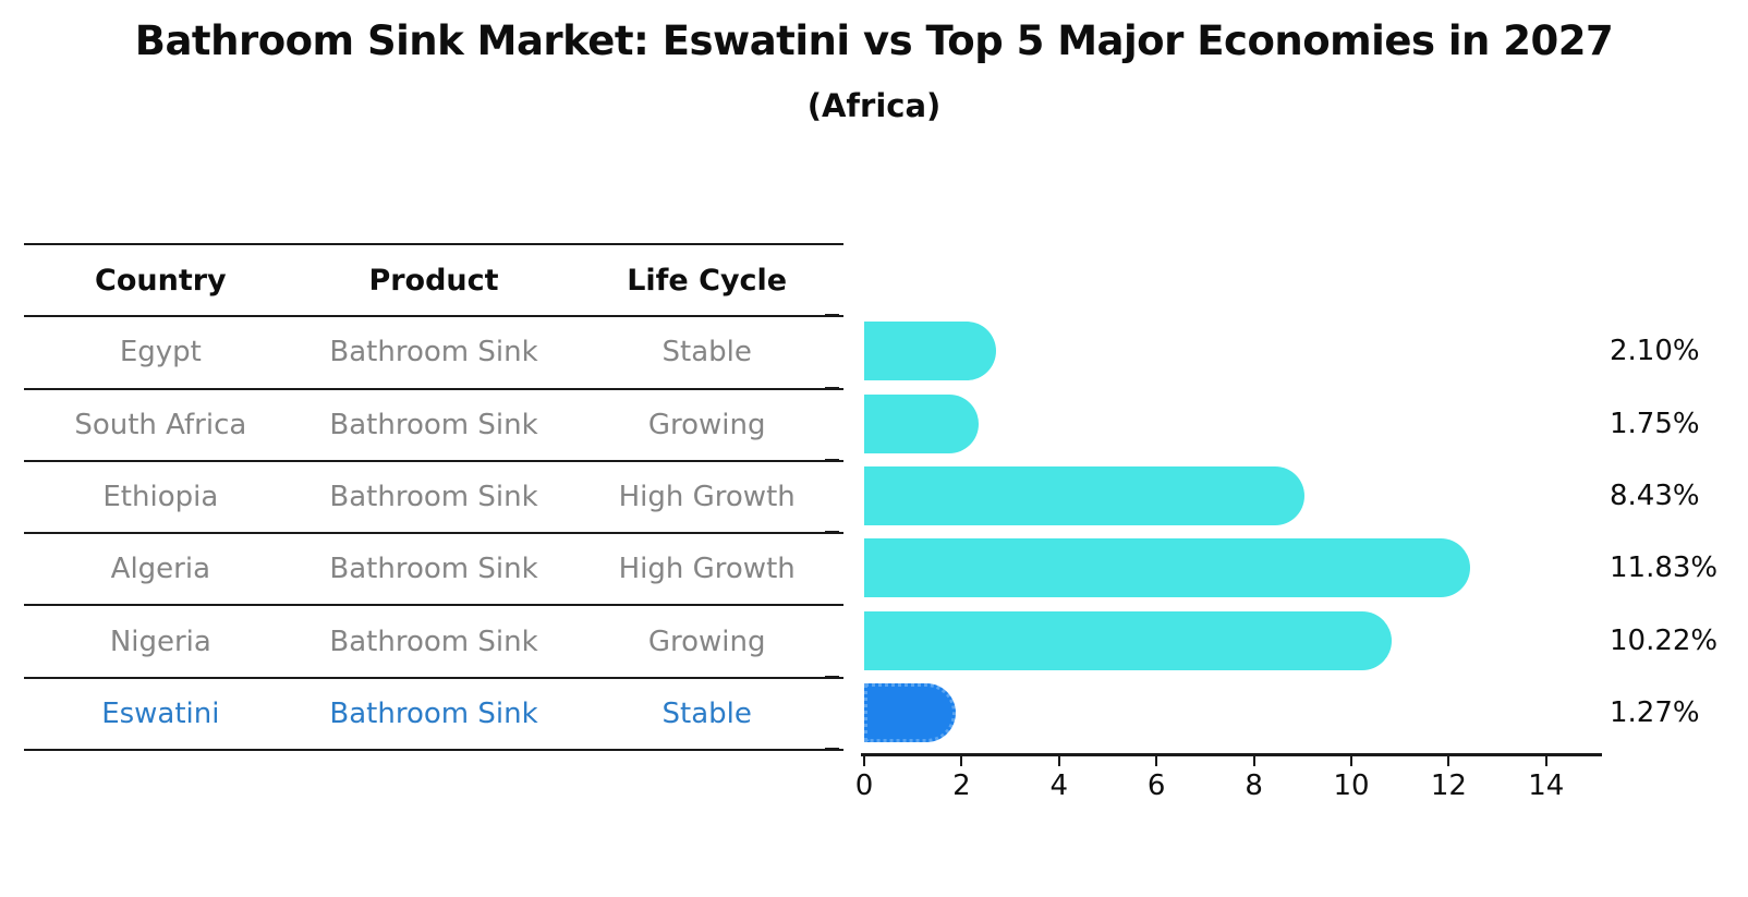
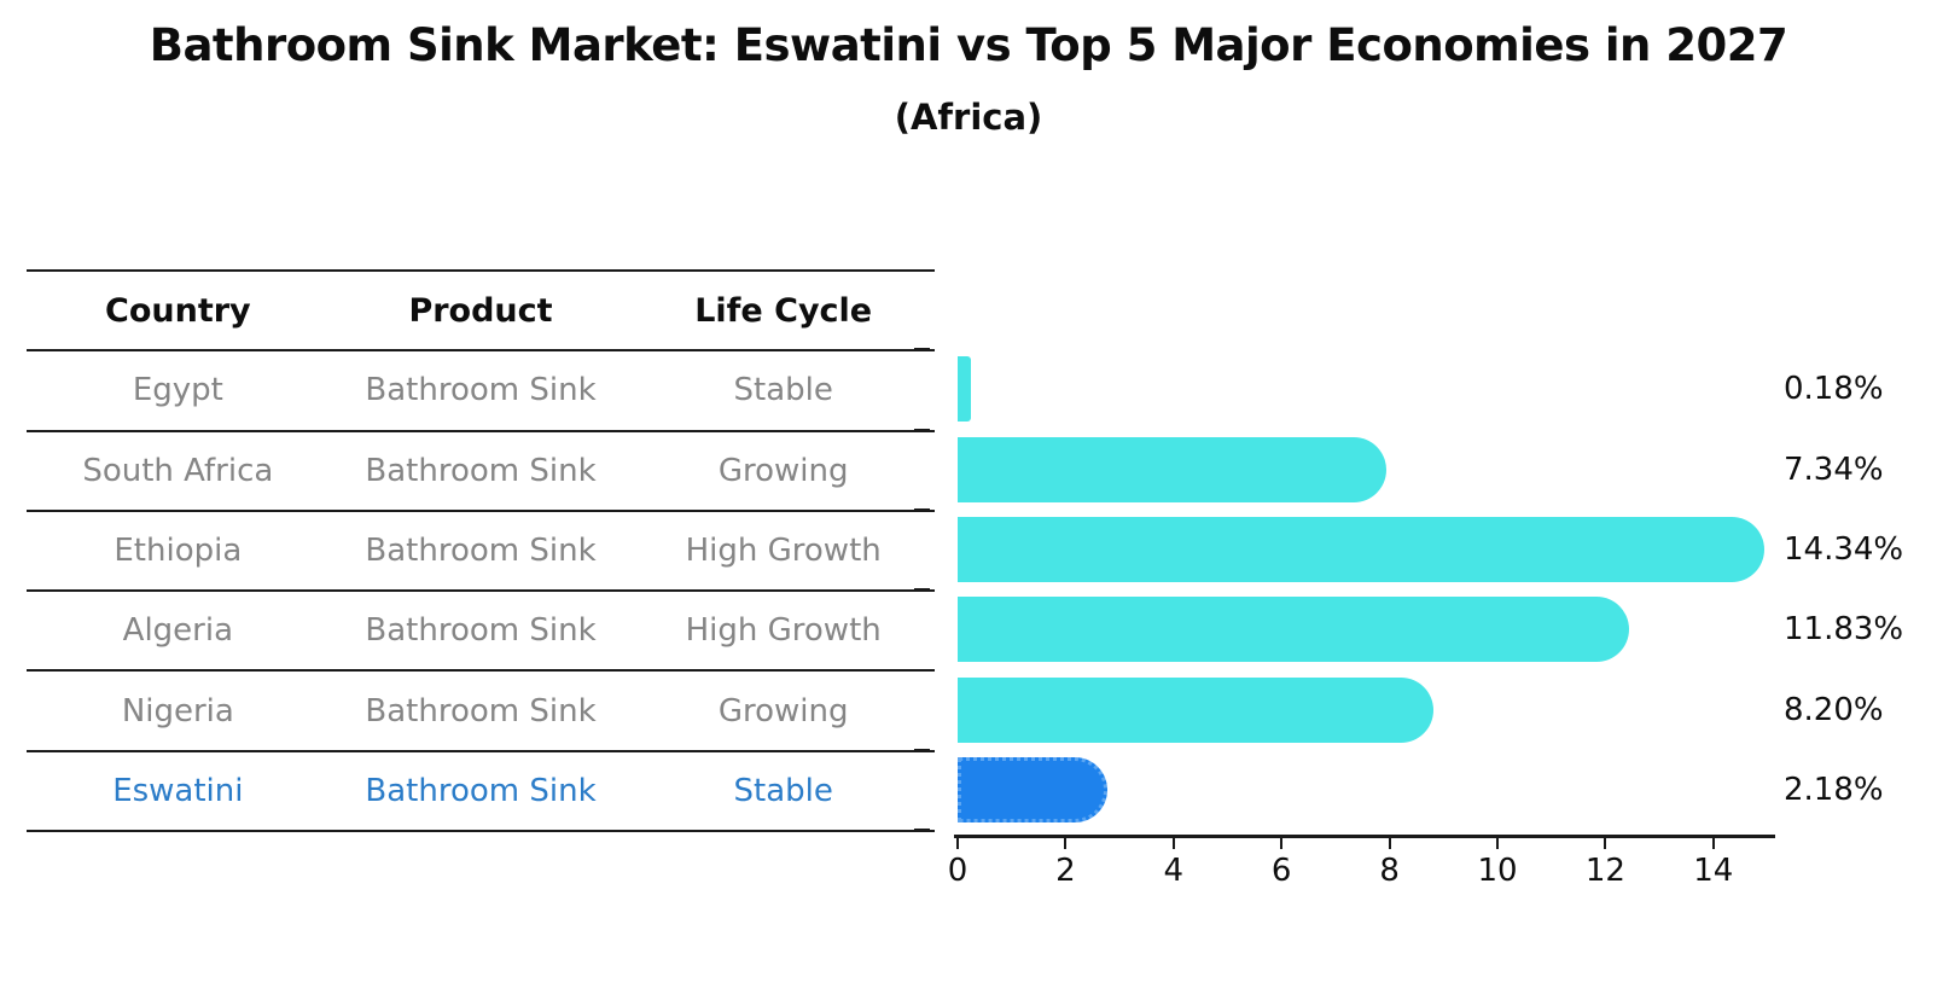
Egypt: 2.10% -> 0.18%
South Africa: 1.75% -> 7.34%
Ethiopia: 8.43% -> 14.34%
Nigeria: 10.22% -> 8.20%
Eswatini: 1.27% -> 2.18%
